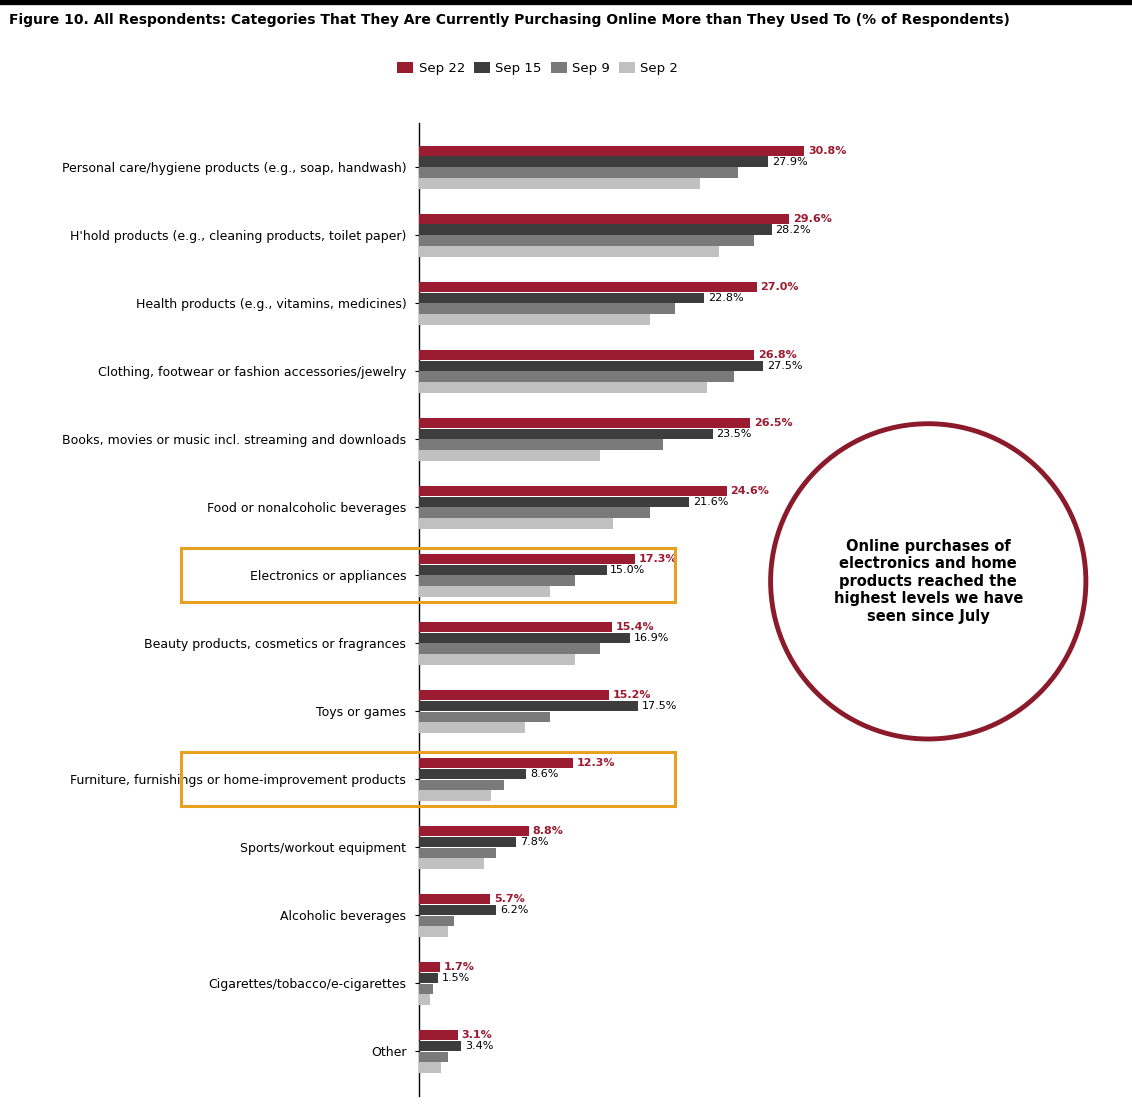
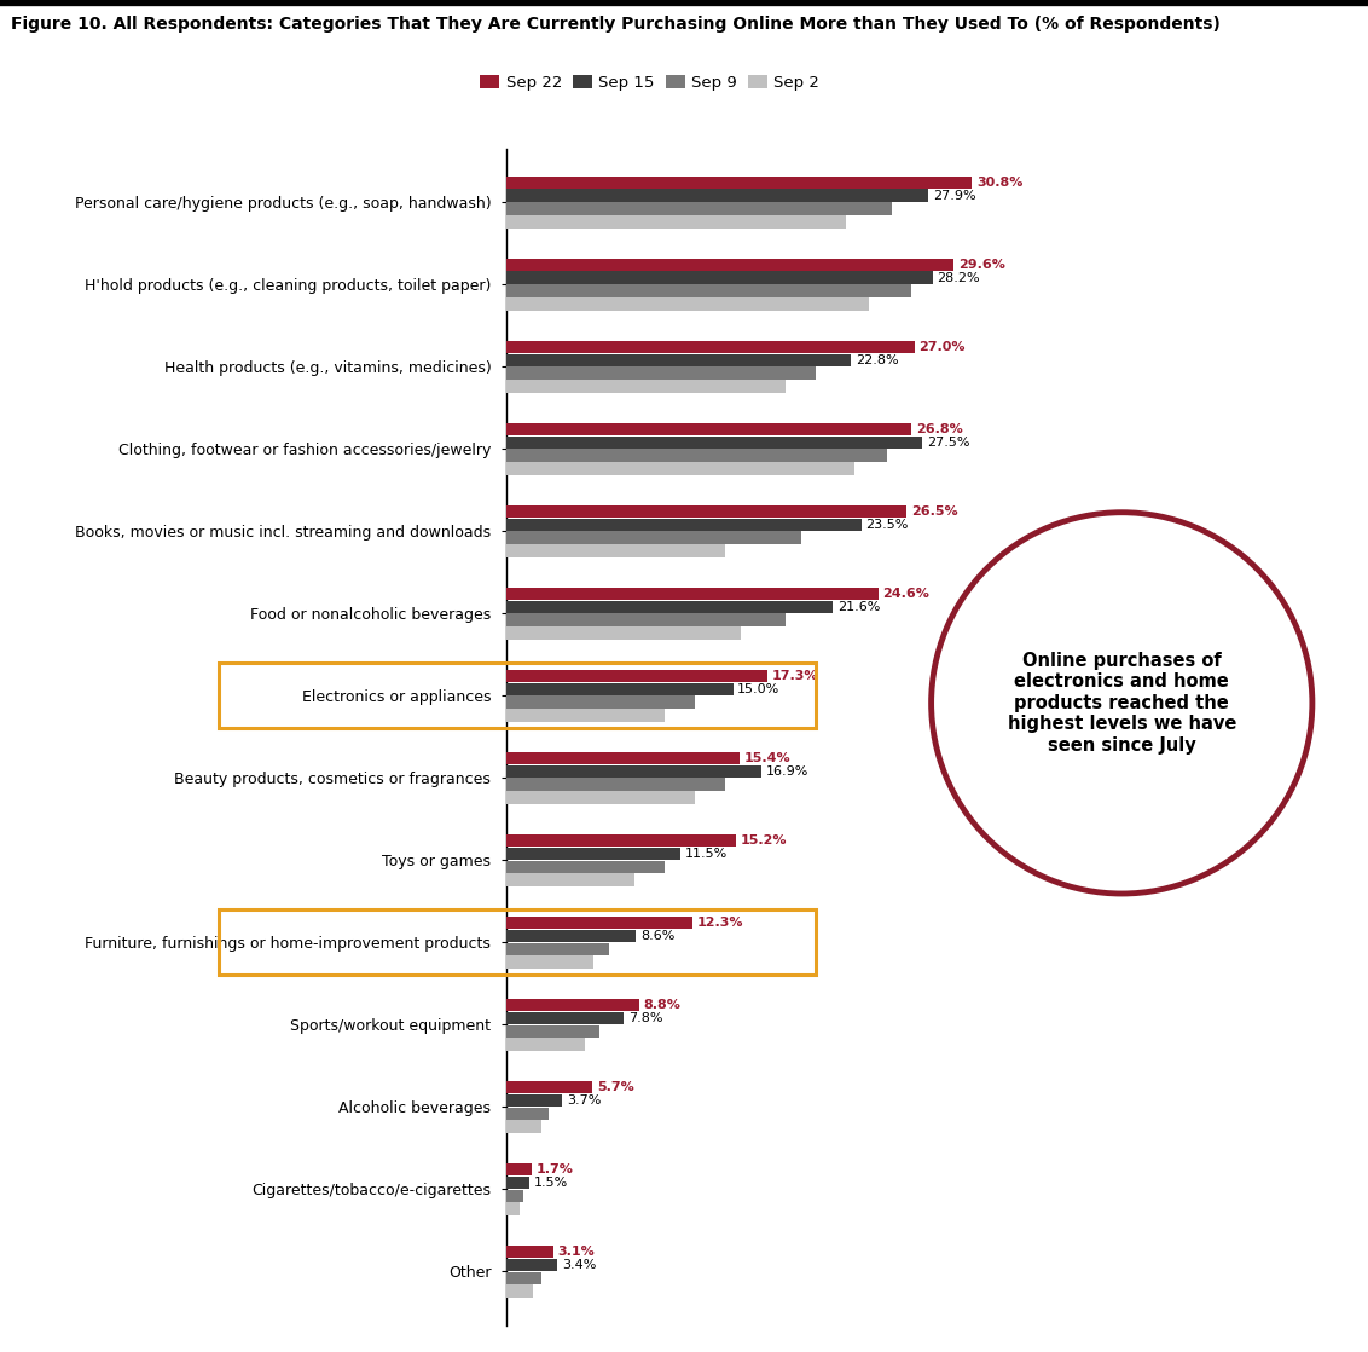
Sep 15/Toys or games: 17.5% -> 11.5%
Sep 15/Alcoholic beverages: 6.2% -> 3.7%
